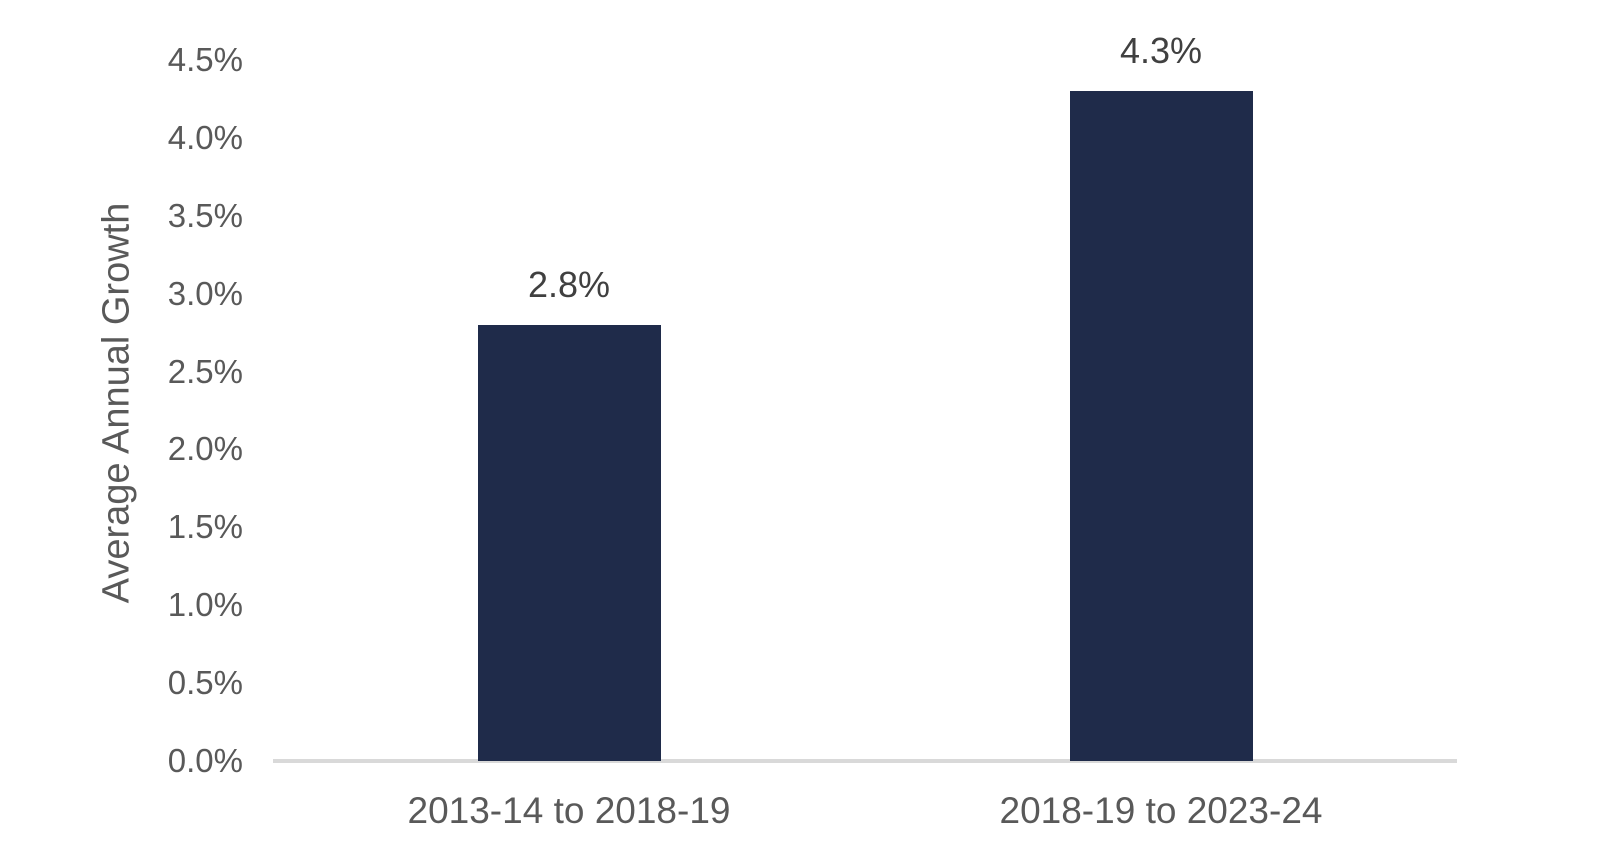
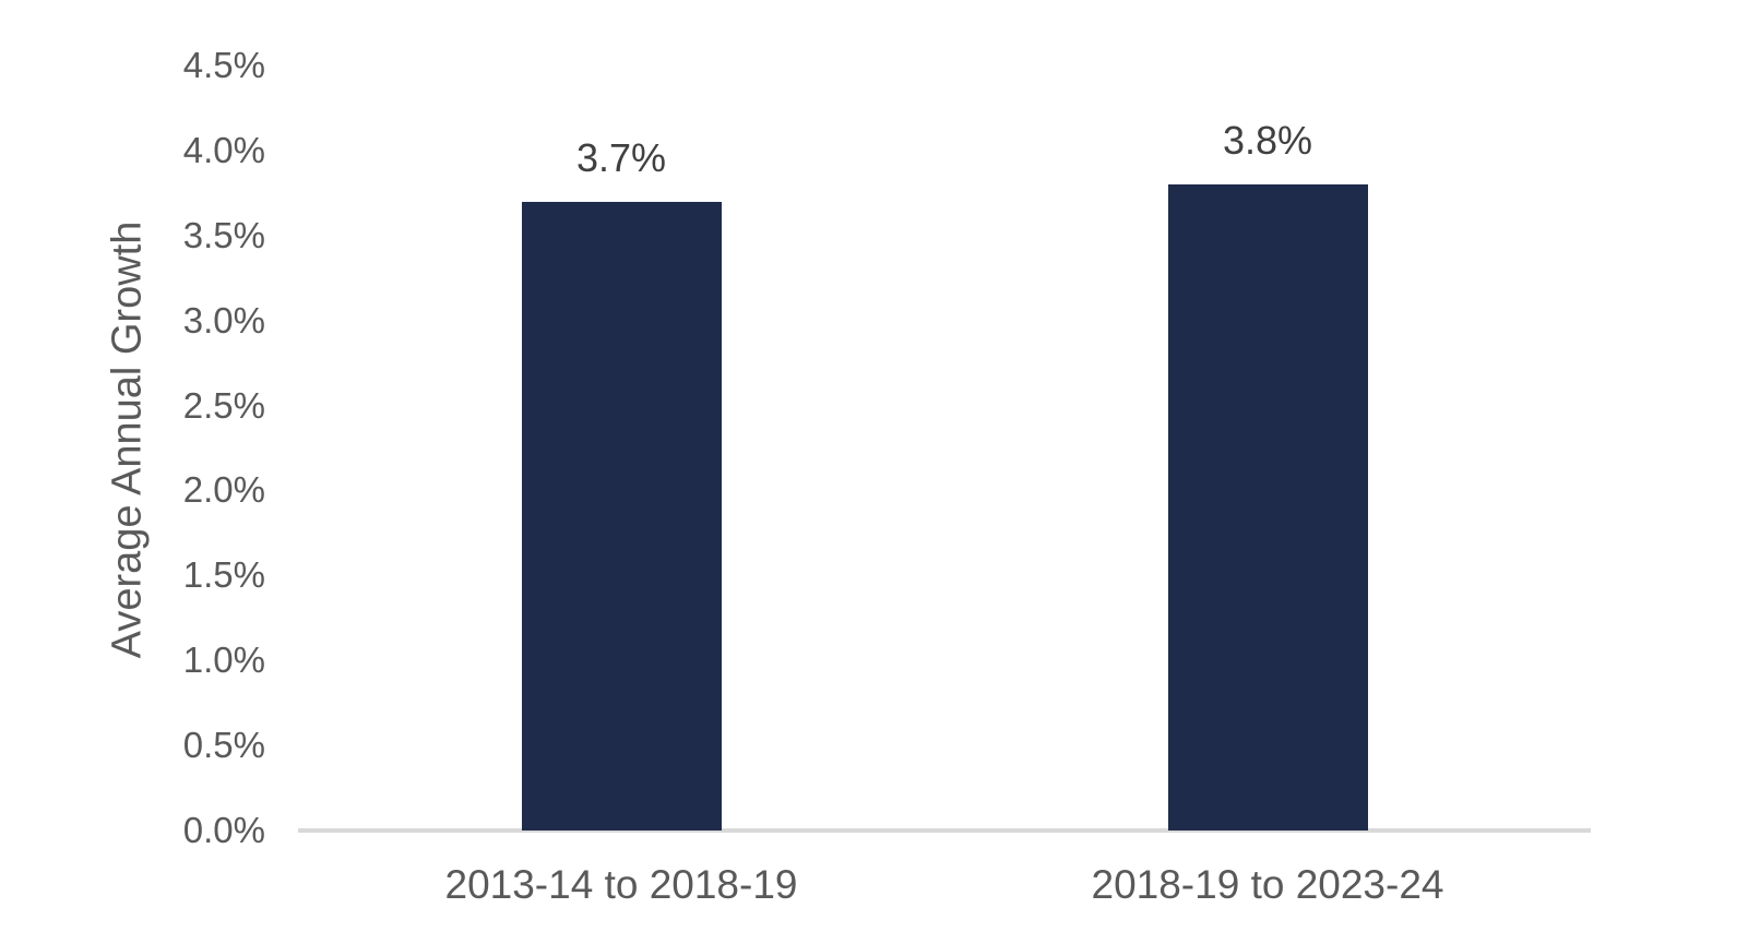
2013-14 to 2018-19: 2.8% -> 3.7%
2018-19 to 2023-24: 4.3% -> 3.8%
